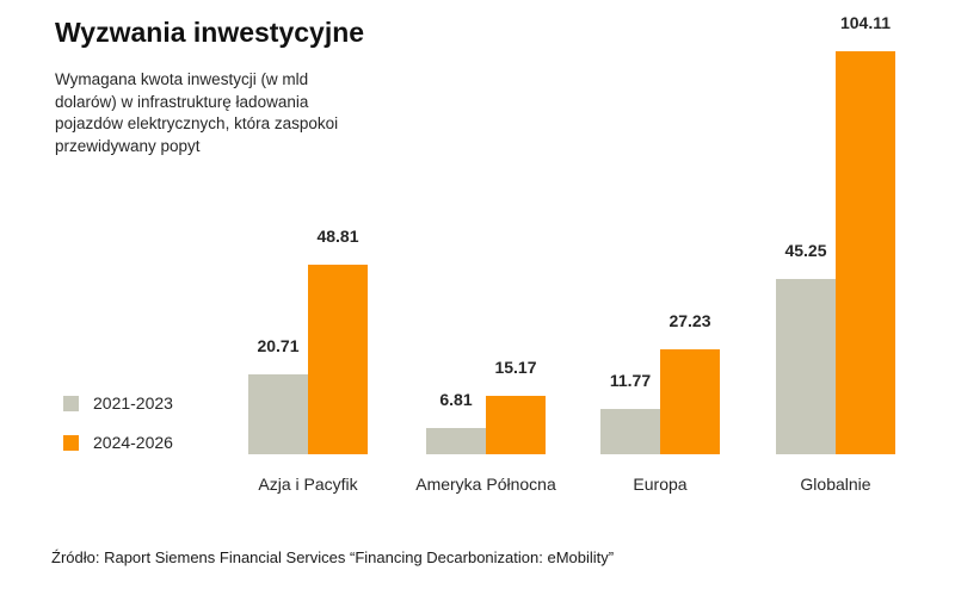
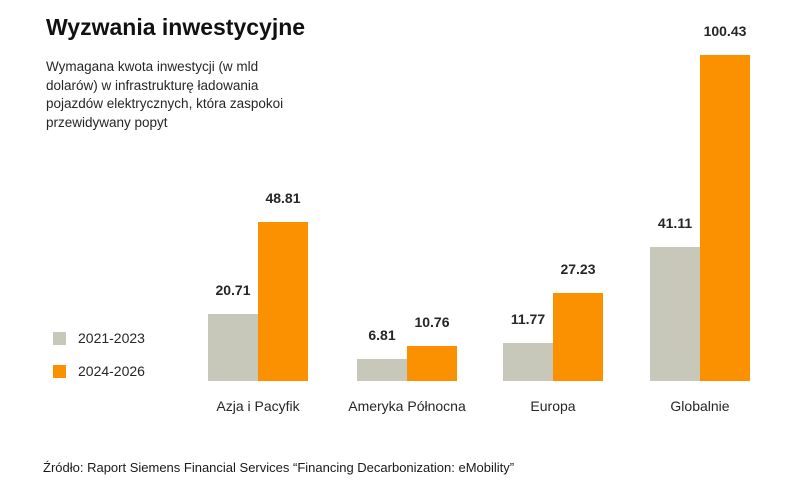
2024-2026/Ameryka Północna: 15.17 -> 10.76
2021-2023/Globalnie: 45.25 -> 41.11
2024-2026/Globalnie: 104.11 -> 100.43
